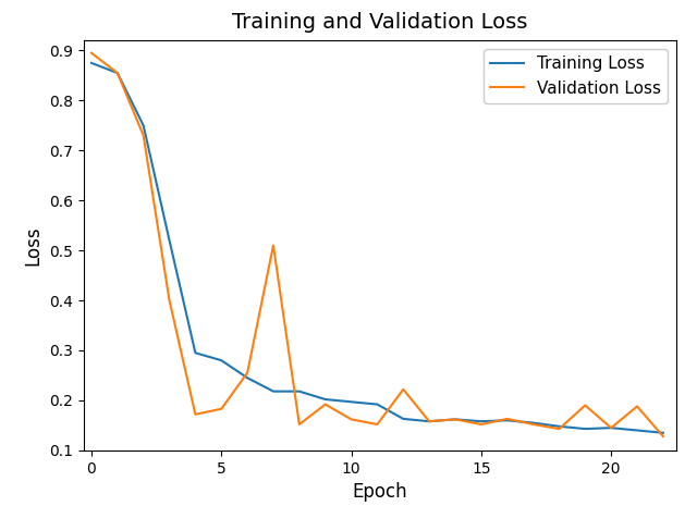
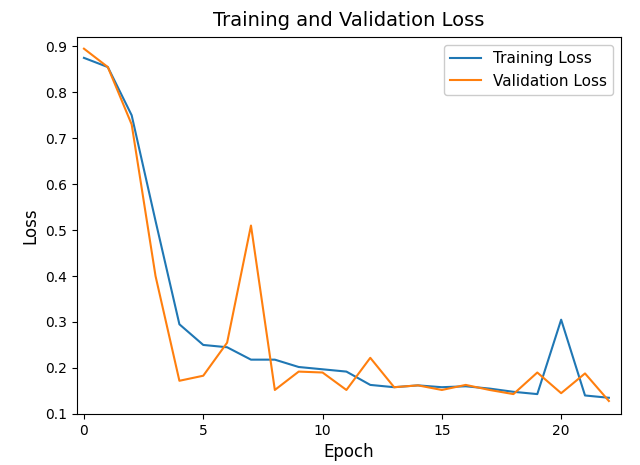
Training Loss/5: 0.280 -> 0.250
Validation Loss/10: 0.162 -> 0.190
Training Loss/20: 0.145 -> 0.305
